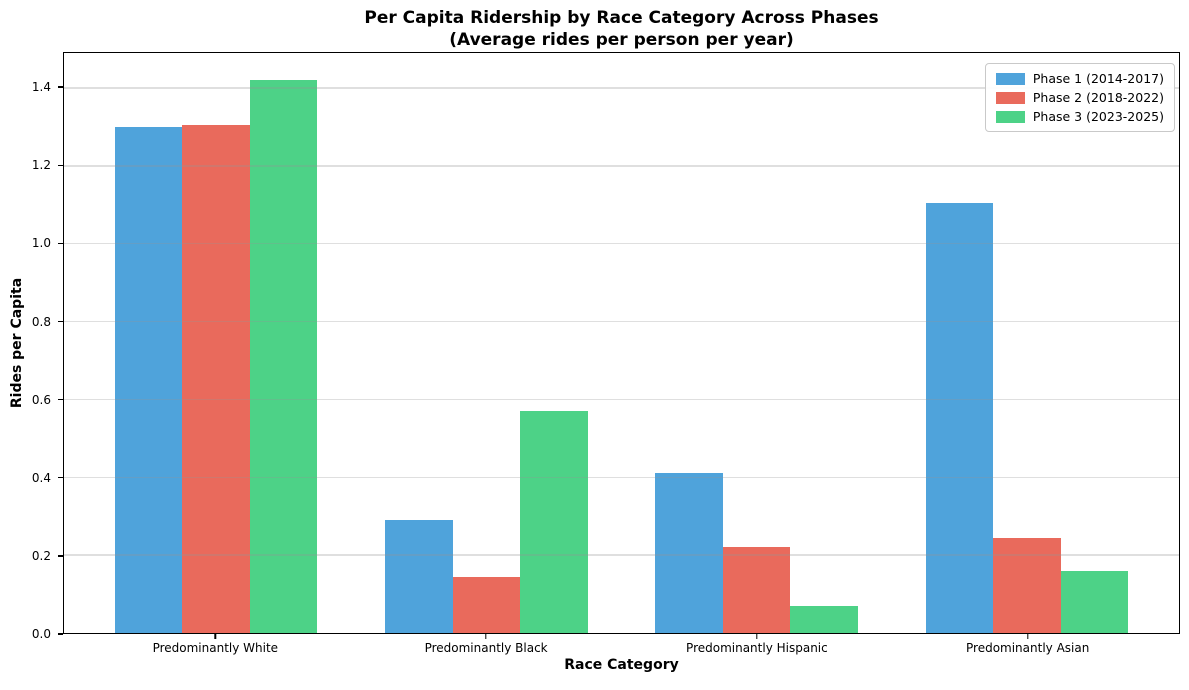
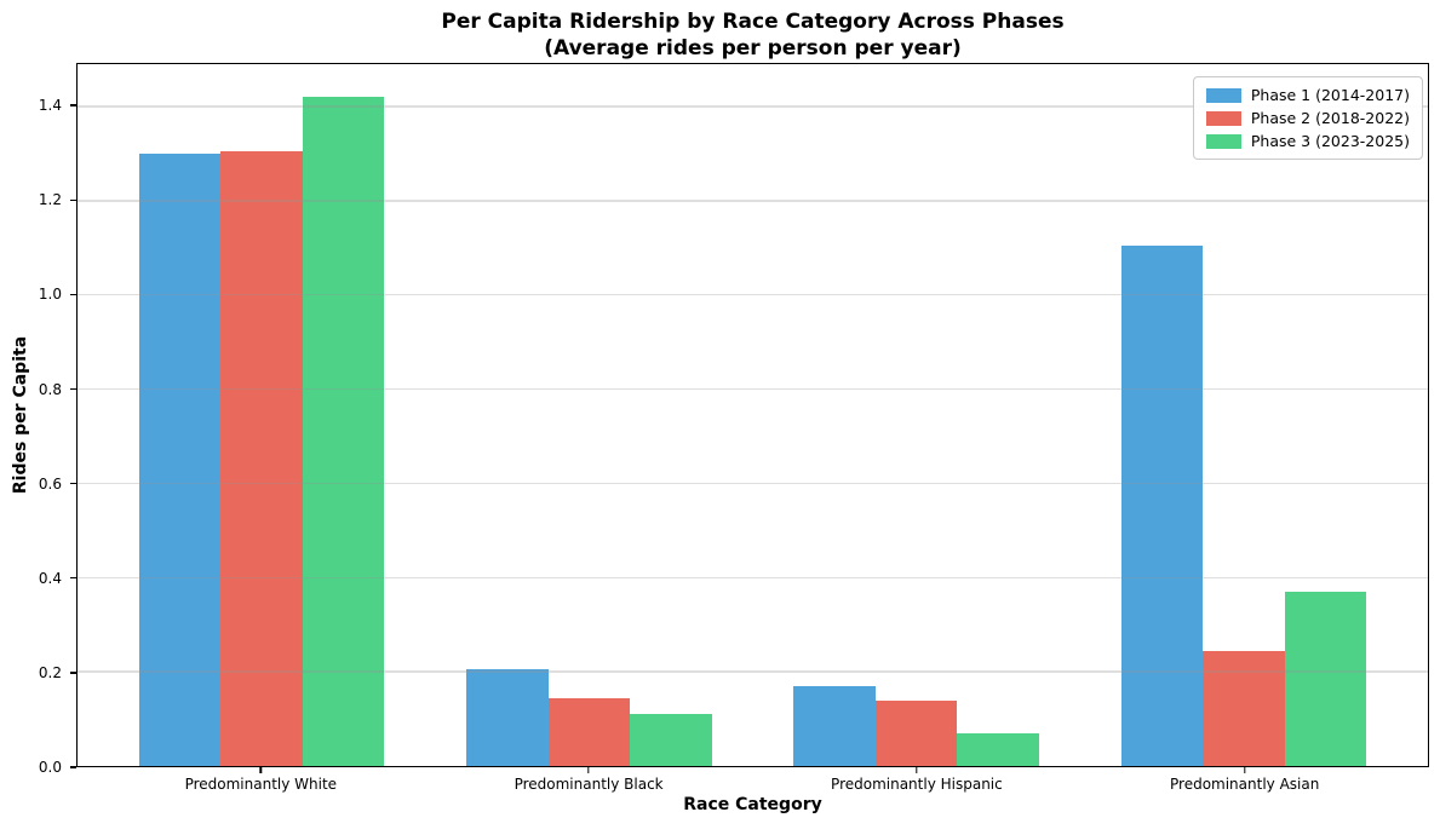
Phase 1 (2014-2017)/Predominantly Black: 0.29 -> 0.20
Phase 3 (2023-2025)/Predominantly Black: 0.57 -> 0.11
Phase 1 (2014-2017)/Predominantly Hispanic: 0.41 -> 0.17
Phase 2 (2018-2022)/Predominantly Hispanic: 0.22 -> 0.14
Phase 3 (2023-2025)/Predominantly Asian: 0.16 -> 0.37
